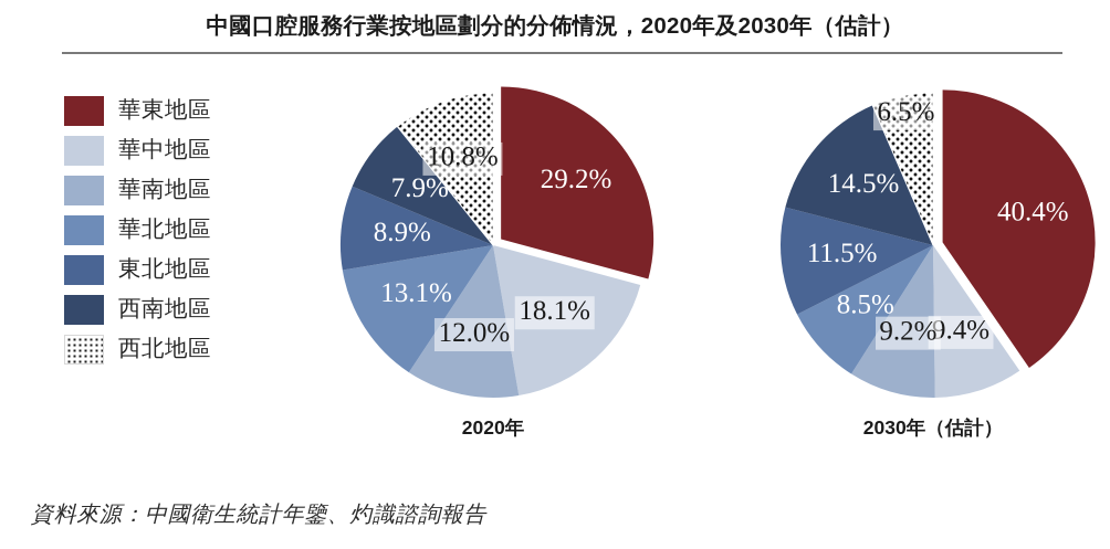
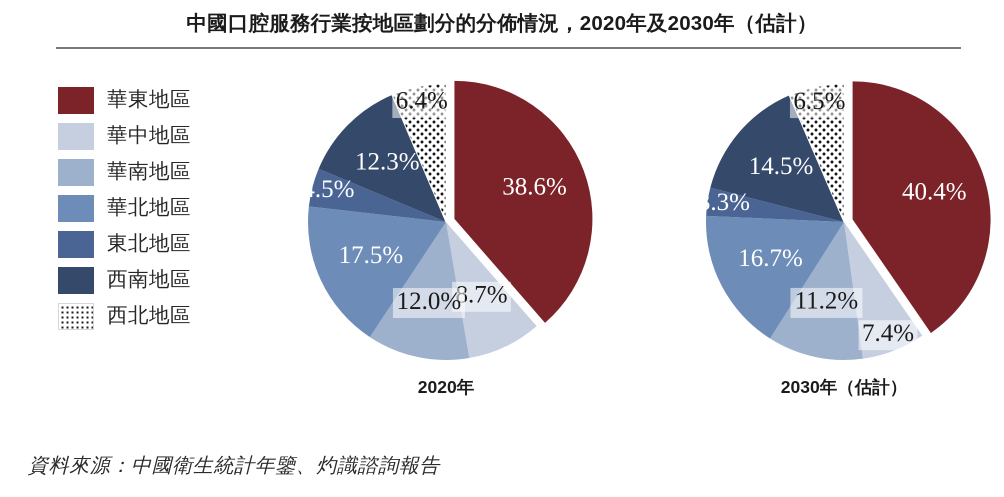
2020年/華東地區: 29.2% -> 38.6%
2020年/華中地區: 18.1% -> 8.7%
2020年/華北地區: 13.1% -> 17.5%
2020年/東北地區: 8.9% -> 4.5%
2020年/西南地區: 7.9% -> 12.3%
2020年/西北地區: 10.8% -> 6.4%
2030年（估計）/華中地區: 9.4% -> 7.4%
2030年（估計）/華南地區: 9.2% -> 11.2%
2030年（估計）/華北地區: 8.5% -> 16.7%
2030年（估計）/東北地區: 11.5% -> 3.3%
